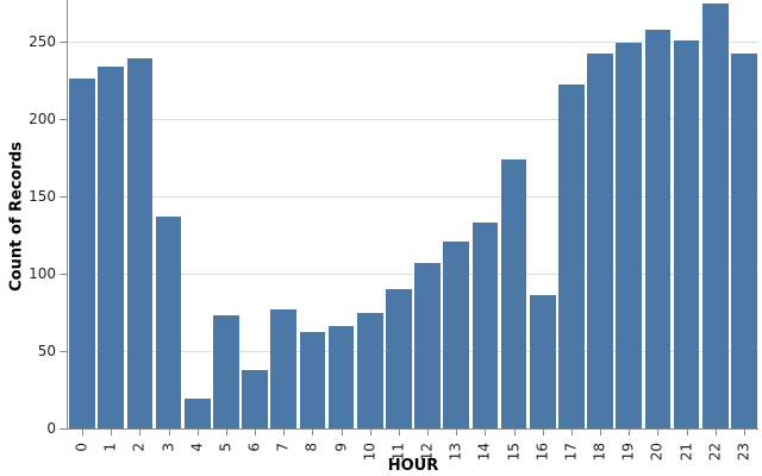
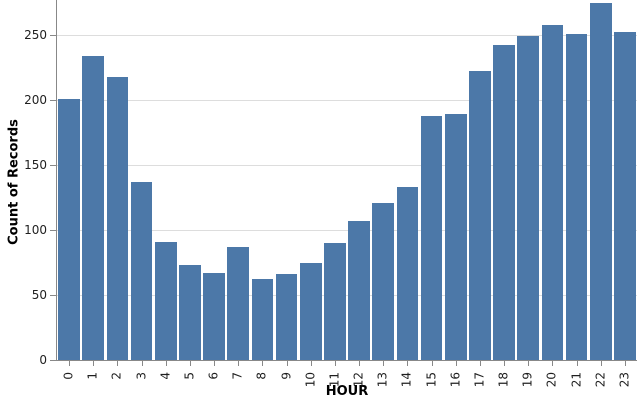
0: 226 -> 201
2: 239 -> 218
4: 19 -> 91
6: 38 -> 67
7: 77 -> 87
15: 174 -> 188
16: 86 -> 189
23: 242 -> 252
